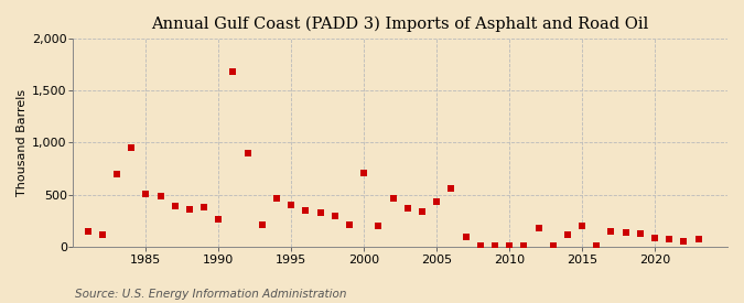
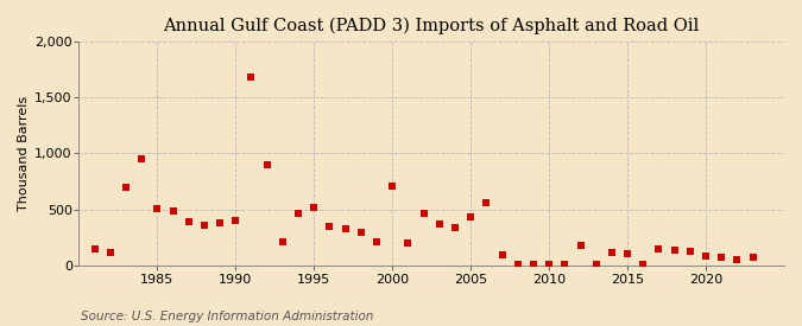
1990: 260 -> 400
1995: 400 -> 520
2015: 200 -> 100
